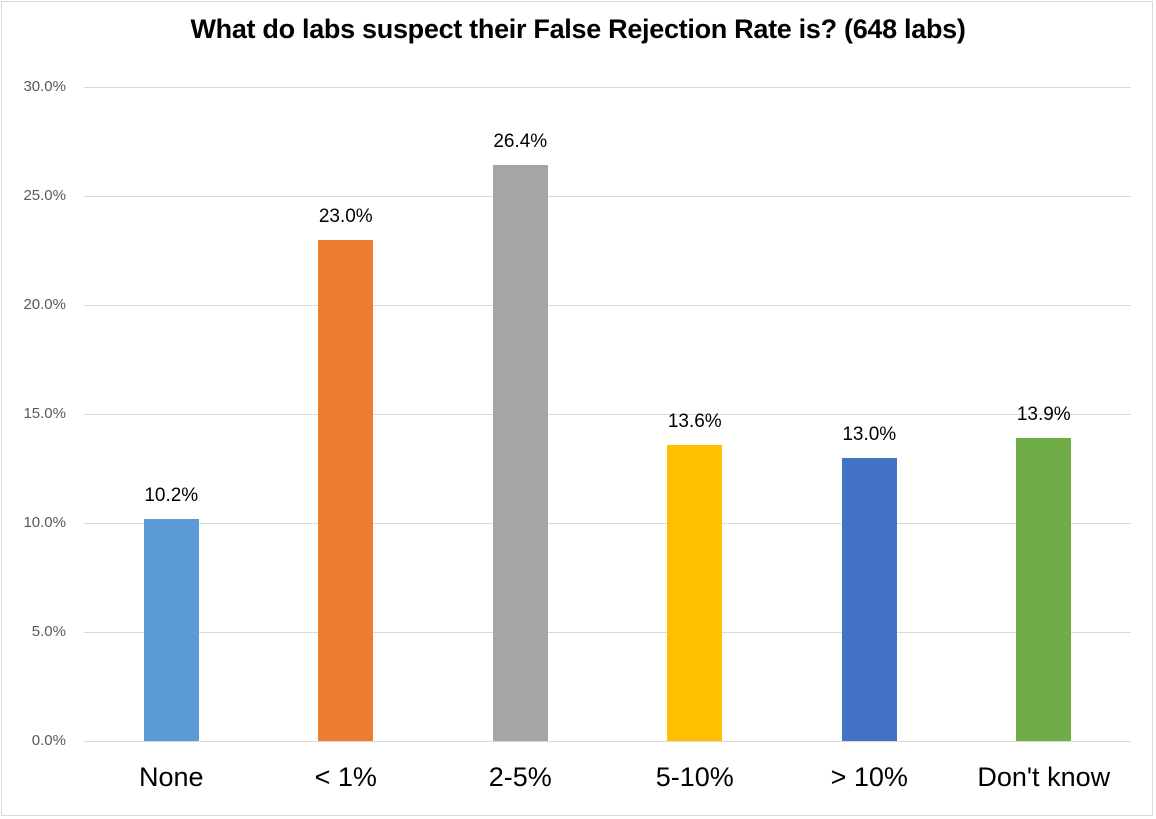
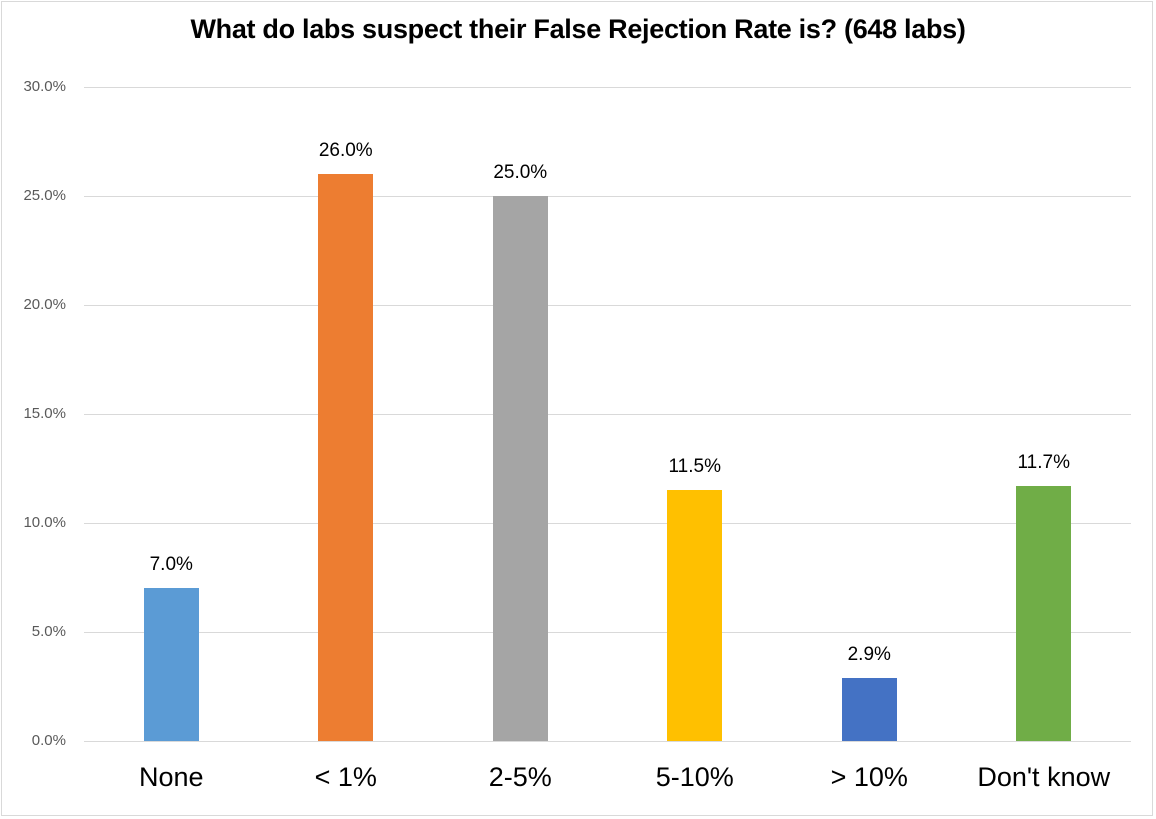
None: 10.2% -> 7.0%
< 1%: 23.0% -> 26.0%
2-5%: 26.4% -> 25.0%
5-10%: 13.6% -> 11.5%
> 10%: 13.0% -> 2.9%
Don't know: 13.9% -> 11.7%
